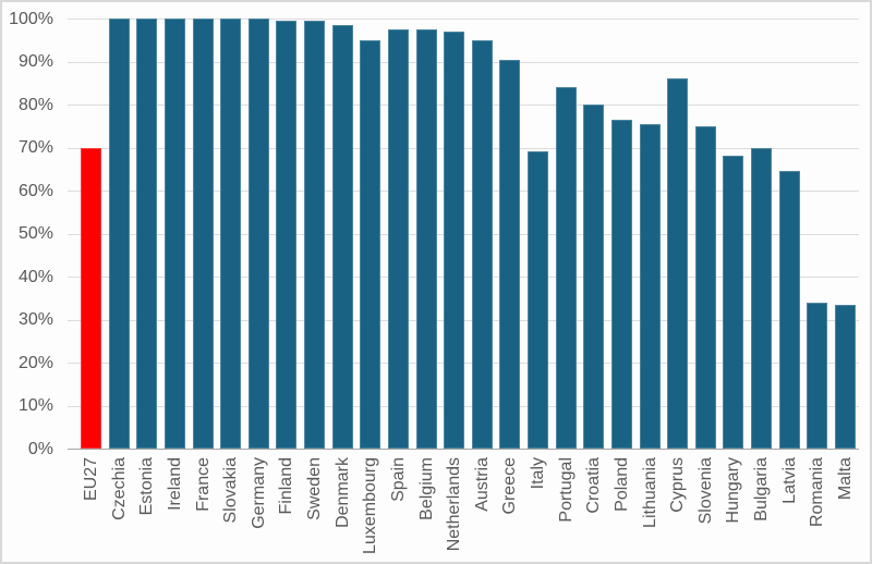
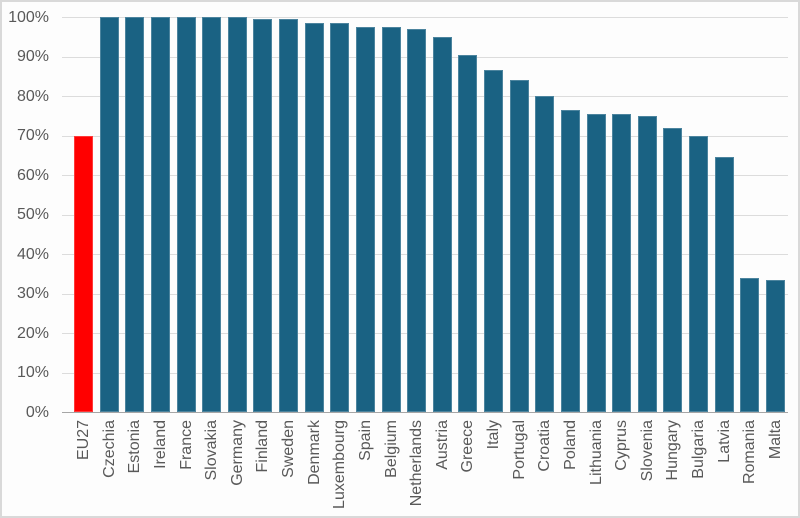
Luxembourg: 95% -> 98%
Italy: 69% -> 86%
Cyprus: 86% -> 76%
Hungary: 68% -> 72%
